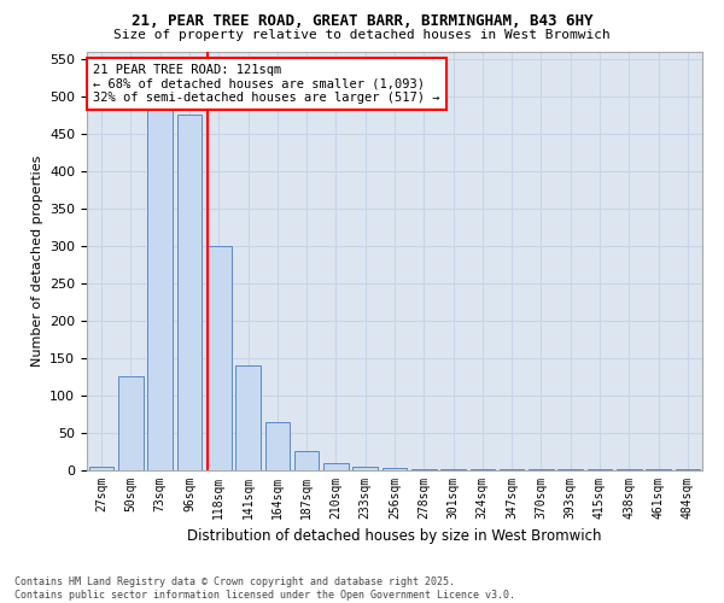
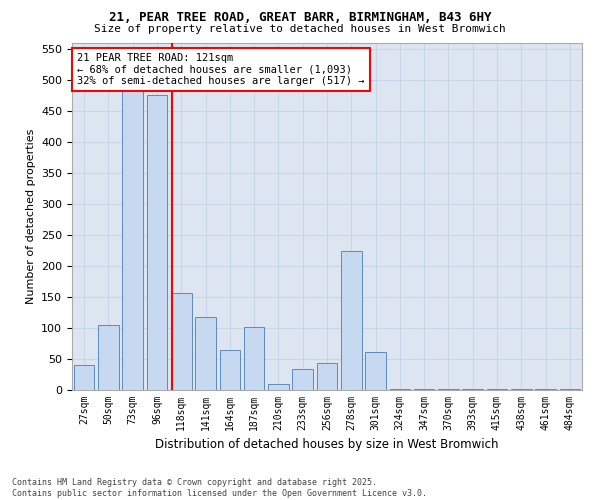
27sqm: 5 -> 40
50sqm: 125 -> 104
118sqm: 300 -> 156
141sqm: 140 -> 118
187sqm: 25 -> 102
233sqm: 5 -> 34
256sqm: 3 -> 44
278sqm: 2 -> 224
301sqm: 2 -> 62
